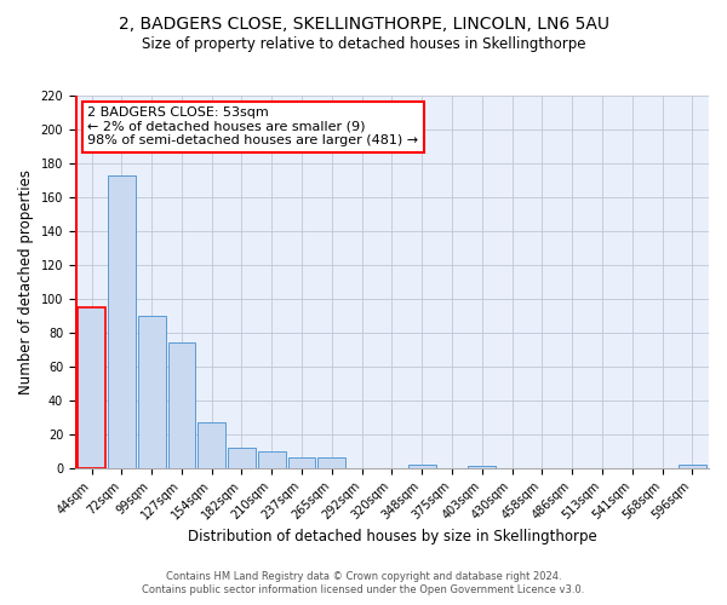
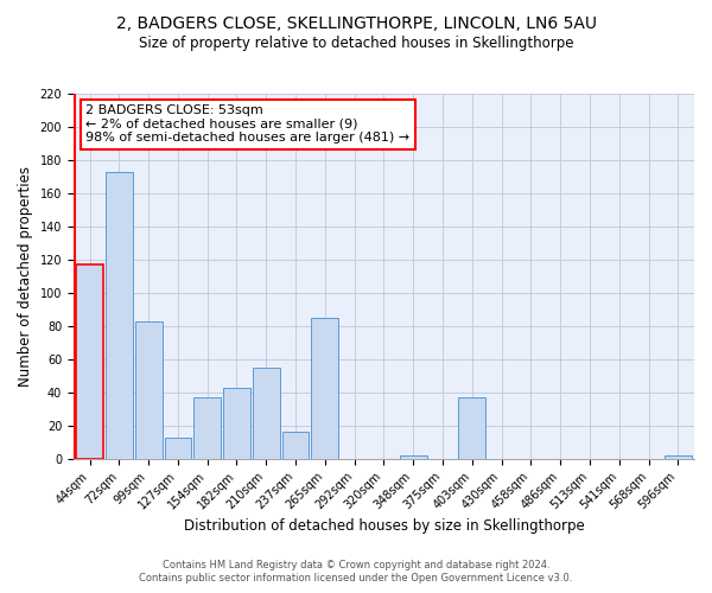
44sqm: 95 -> 117
99sqm: 90 -> 83
127sqm: 74 -> 13
154sqm: 27 -> 37
182sqm: 12 -> 43
210sqm: 10 -> 55
237sqm: 6 -> 16
265sqm: 6 -> 85
403sqm: 1 -> 37
